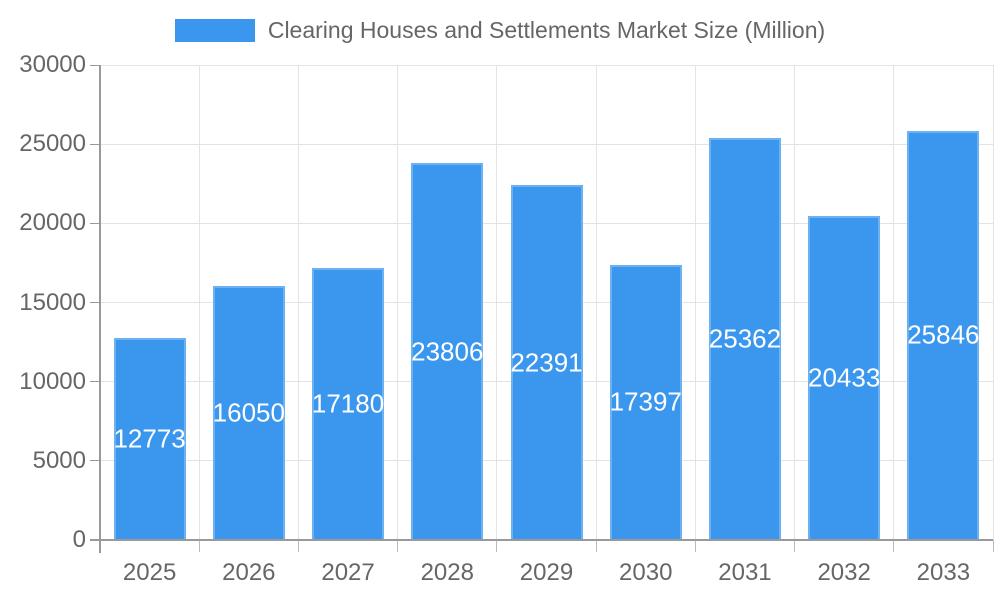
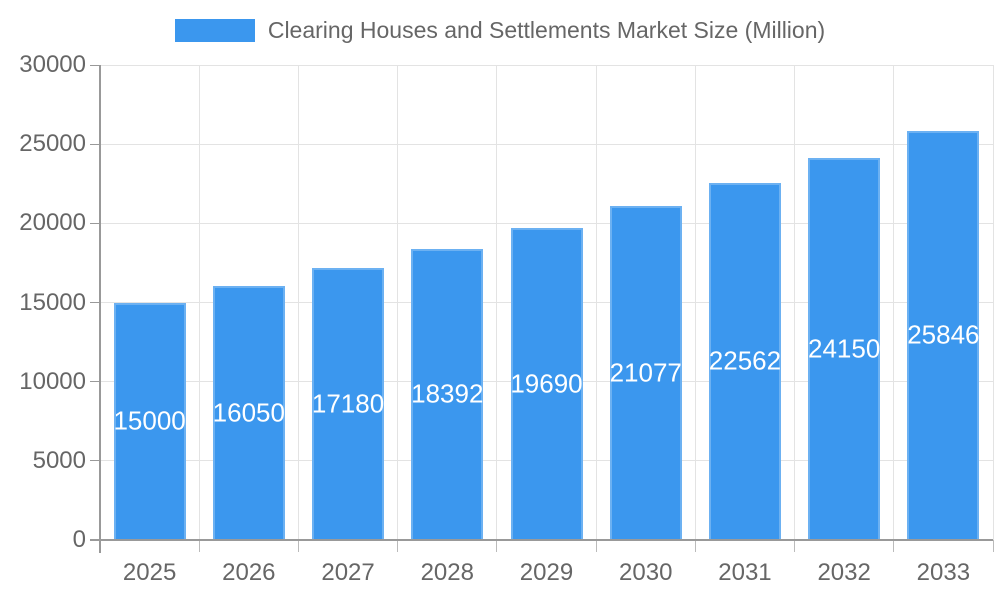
2025: 12773 -> 15000
2028: 23806 -> 18392
2029: 22391 -> 19690
2030: 17397 -> 21077
2031: 25362 -> 22562
2032: 20433 -> 24150
